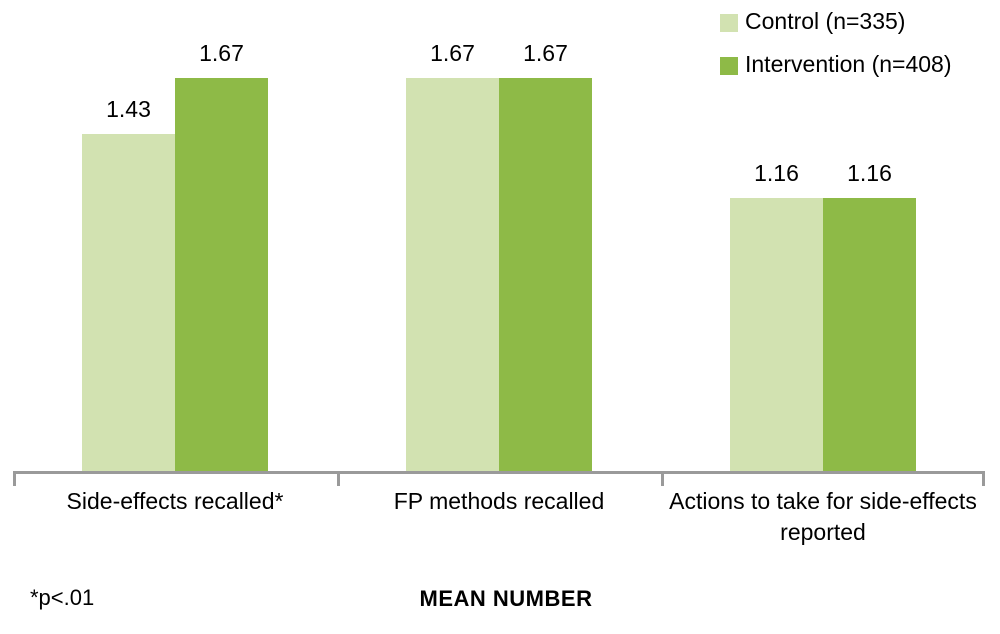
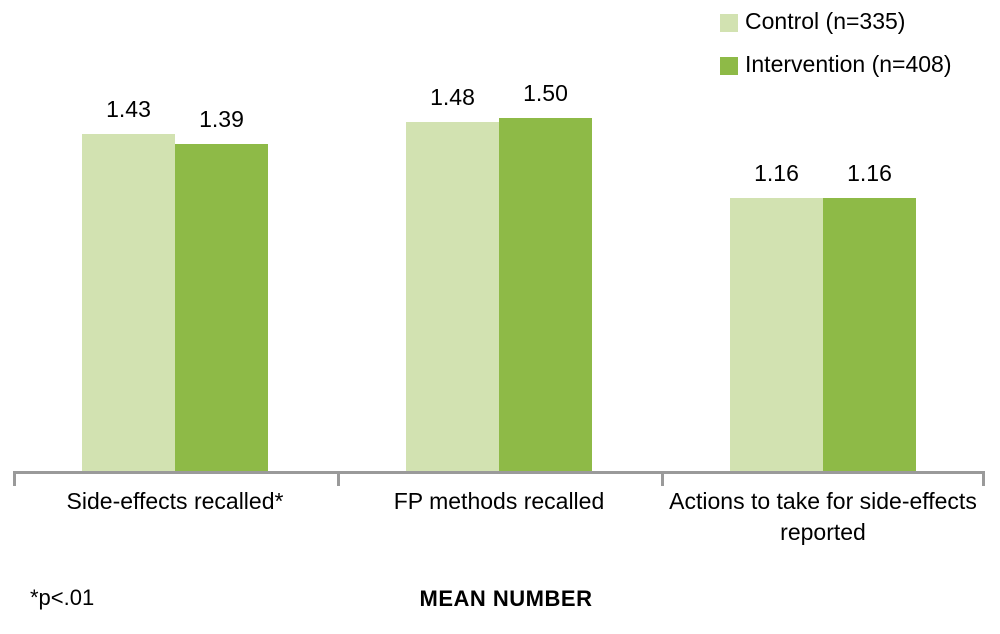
Intervention (n=408)/Side-effects recalled*: 1.67 -> 1.39
Control (n=335)/FP methods recalled: 1.67 -> 1.48
Intervention (n=408)/FP methods recalled: 1.67 -> 1.50
